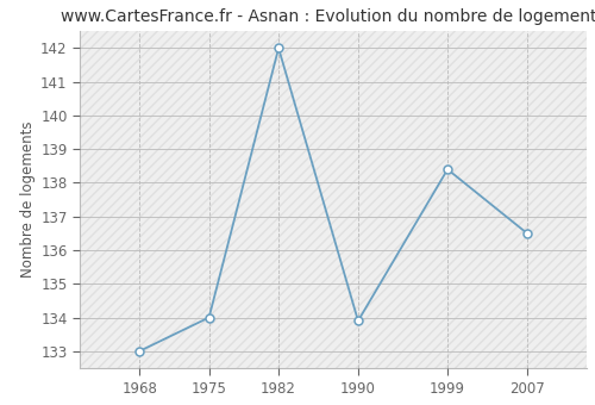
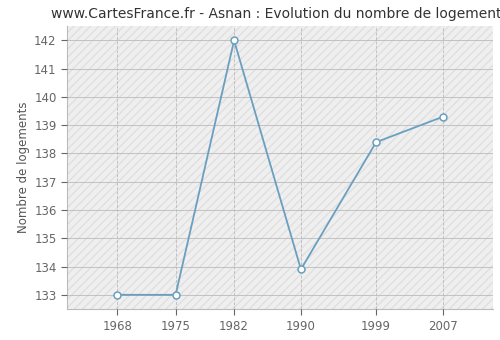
1975: 134.0 -> 133.0
2007: 136.5 -> 139.3
